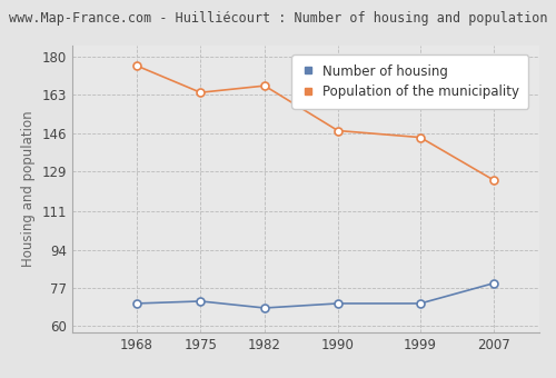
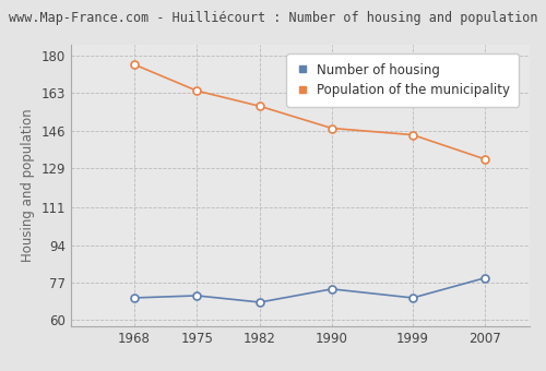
Population of the municipality/1982: 167 -> 157
Number of housing/1990: 70 -> 74
Population of the municipality/2007: 125 -> 133
